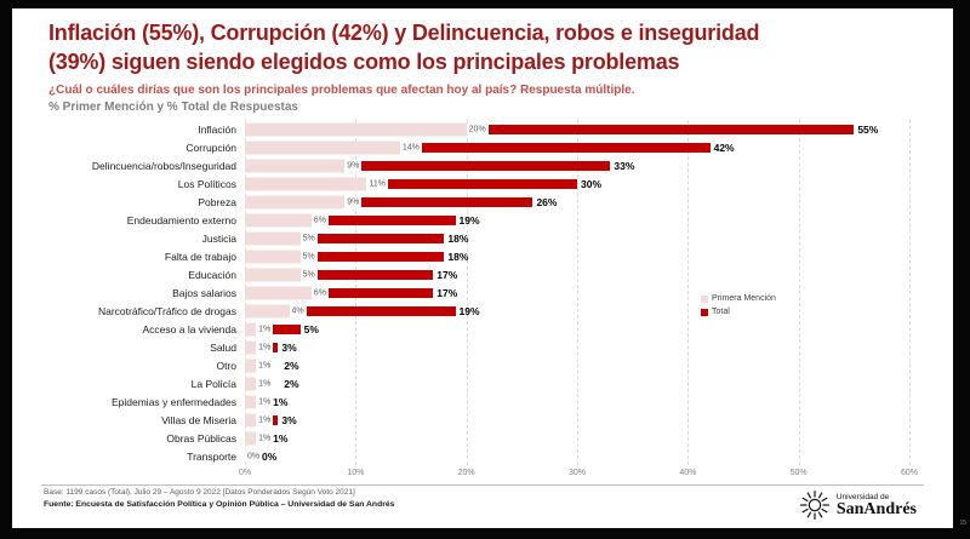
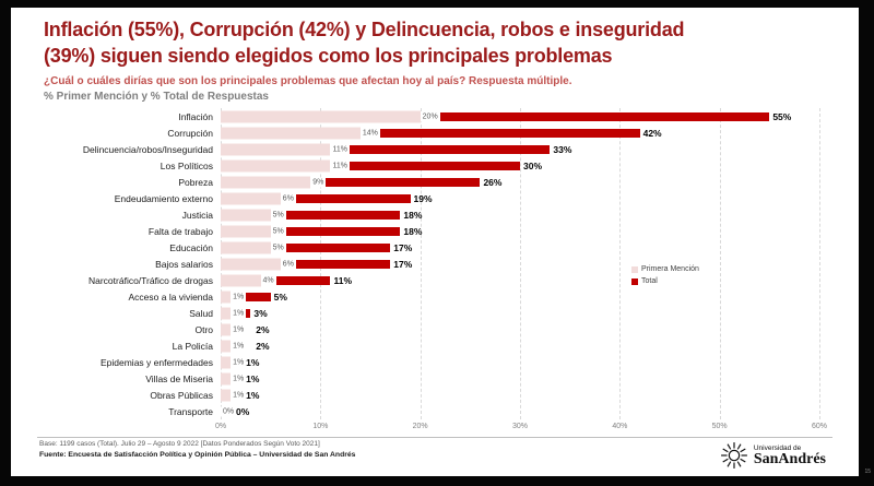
Primera Mención/Delincuencia/robos/Inseguridad: 9% -> 11%
Total/Narcotráfico/Tráfico de drogas: 19% -> 11%
Total/Villas de Miseria: 3% -> 1%
